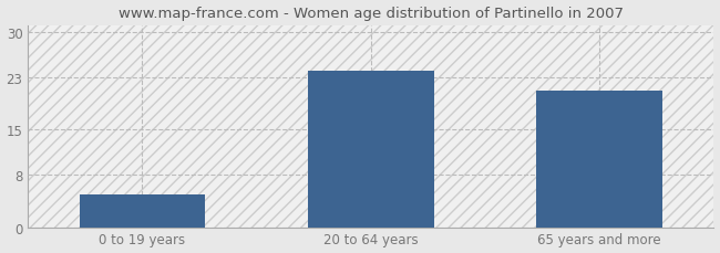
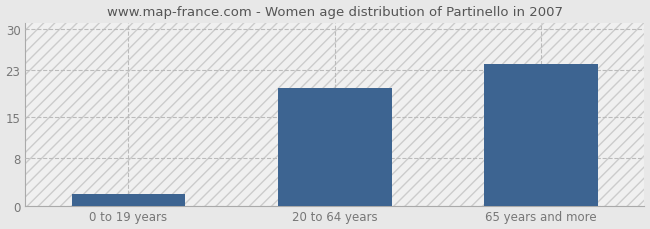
0 to 19 years: 5 -> 2
20 to 64 years: 24 -> 20
65 years and more: 21 -> 24
